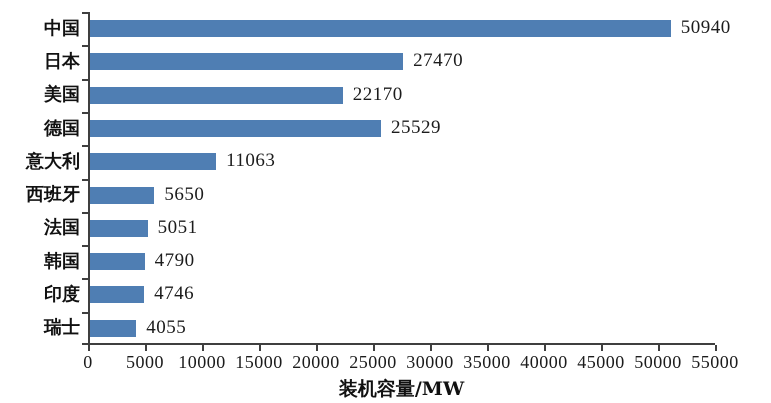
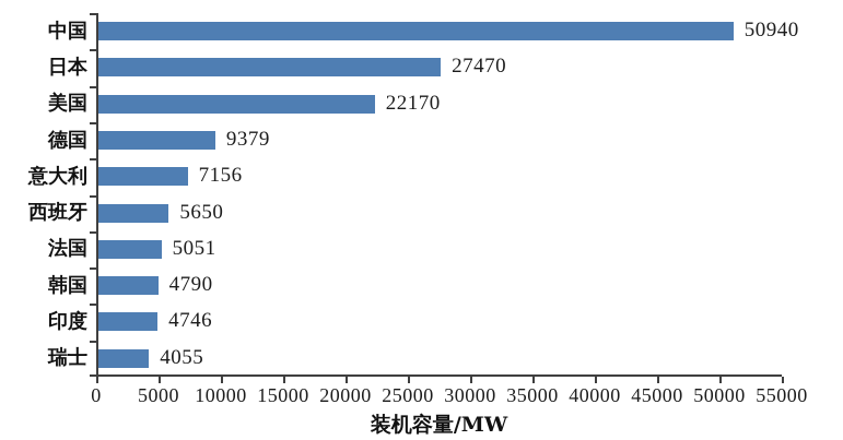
德国: 25529 -> 9379
意大利: 11063 -> 7156
